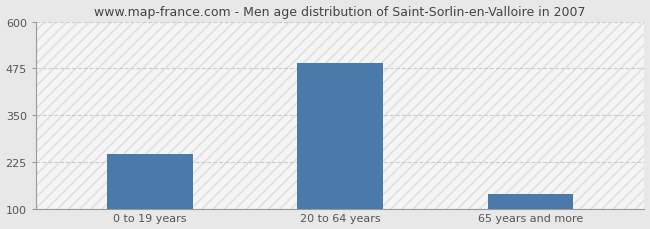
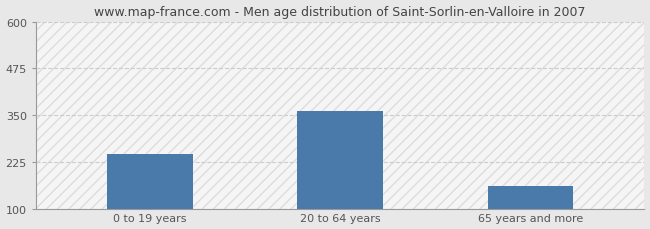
20 to 64 years: 490 -> 360
65 years and more: 140 -> 160
